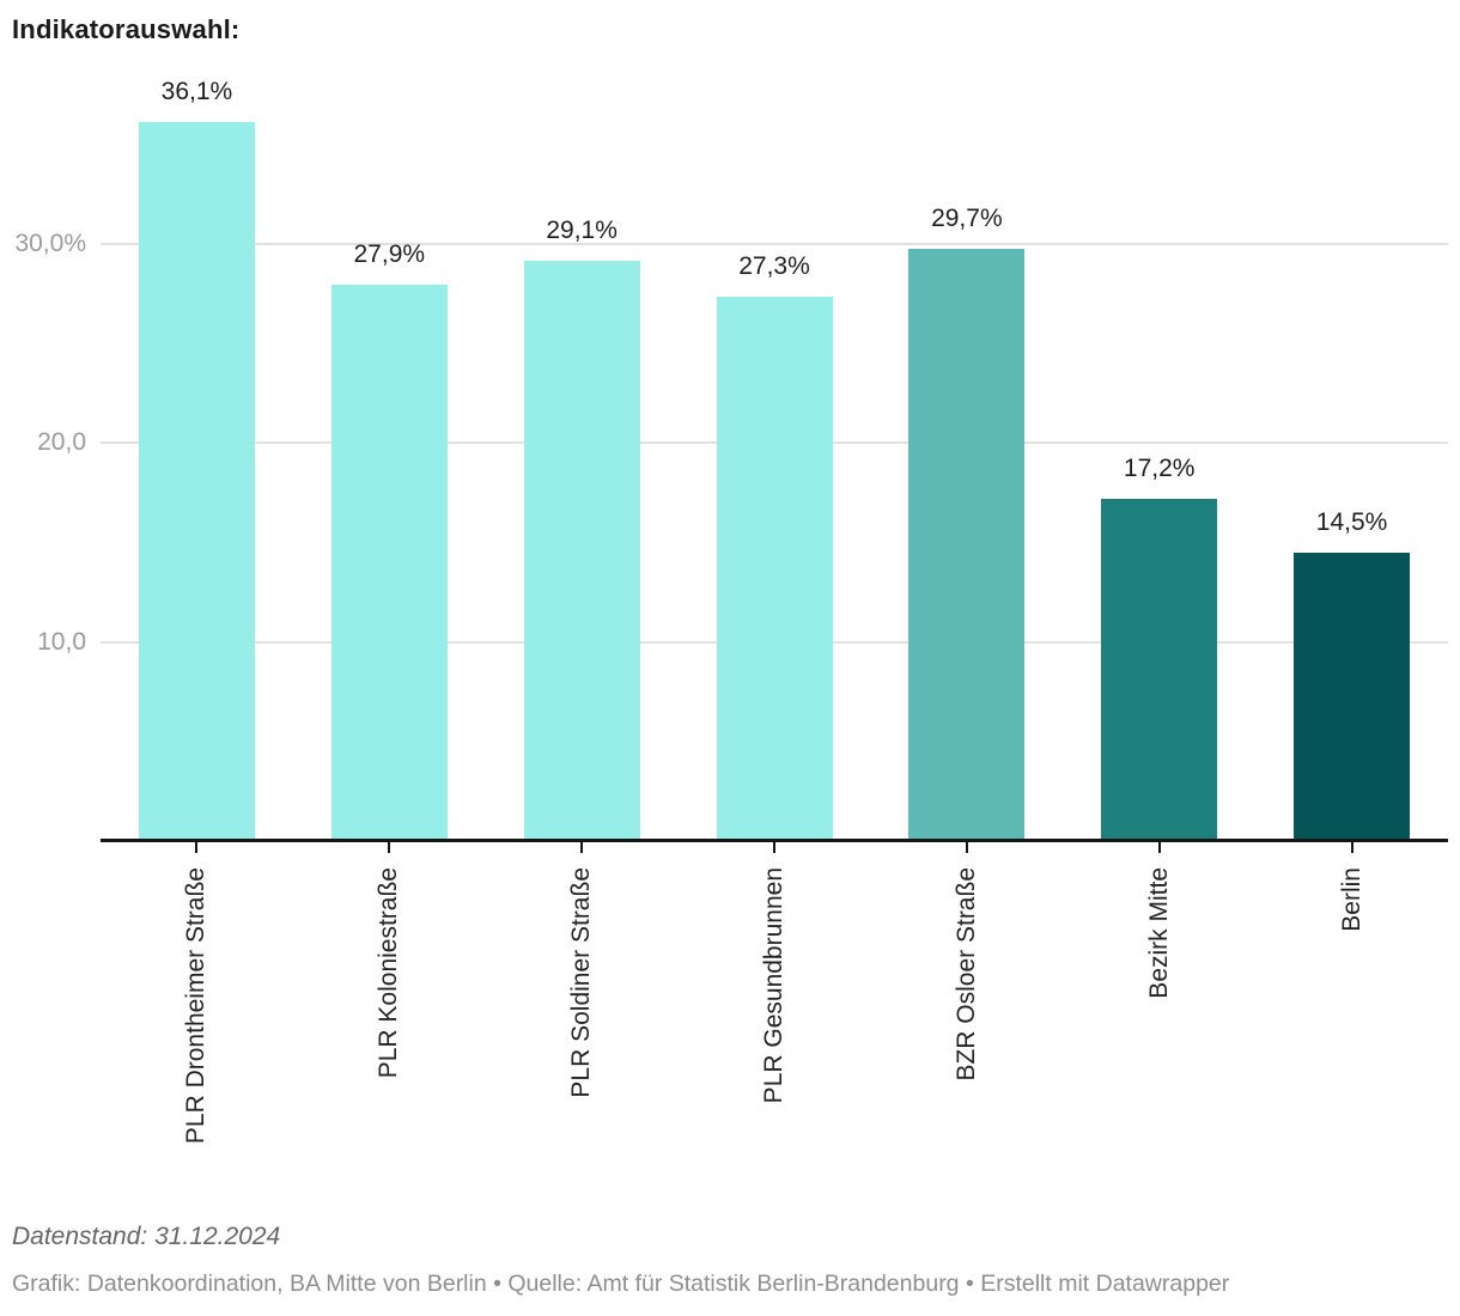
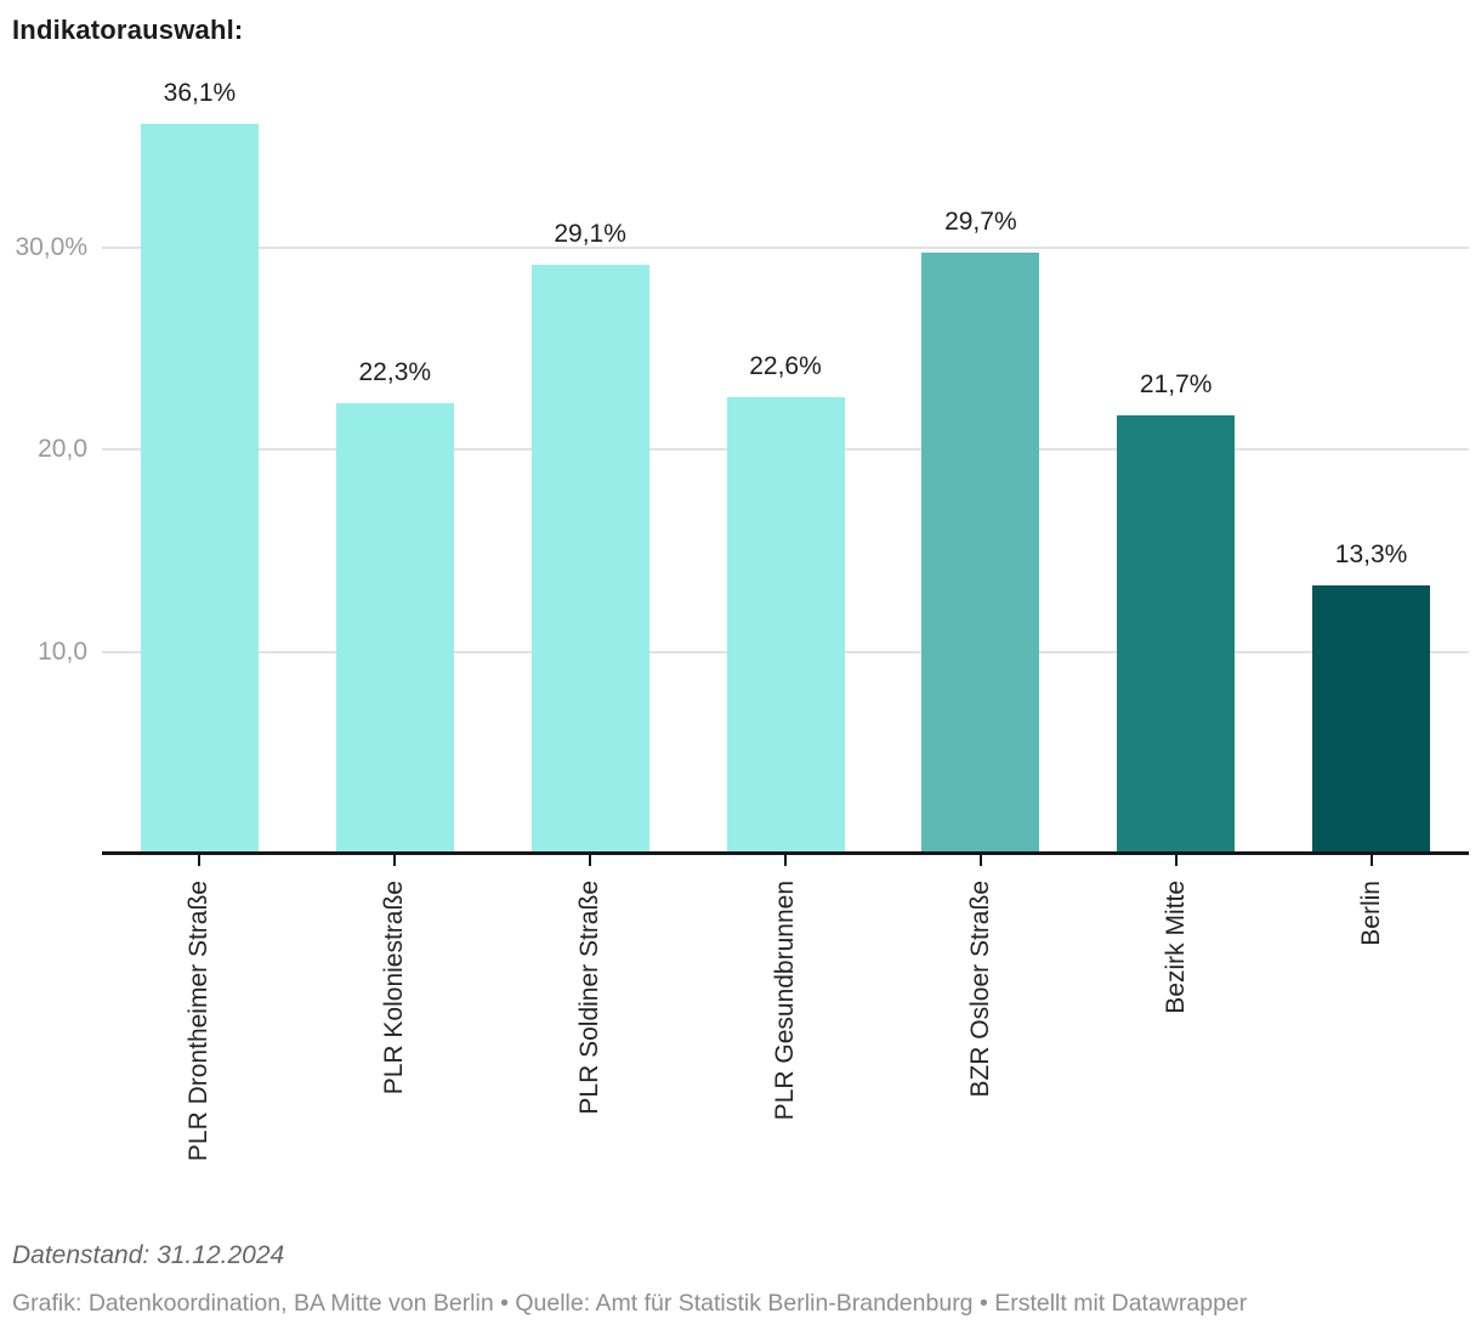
PLR Koloniestraße: 27,9% -> 22,3%
PLR Gesundbrunnen: 27,3% -> 22,6%
Bezirk Mitte: 17,2% -> 21,7%
Berlin: 14,5% -> 13,3%
